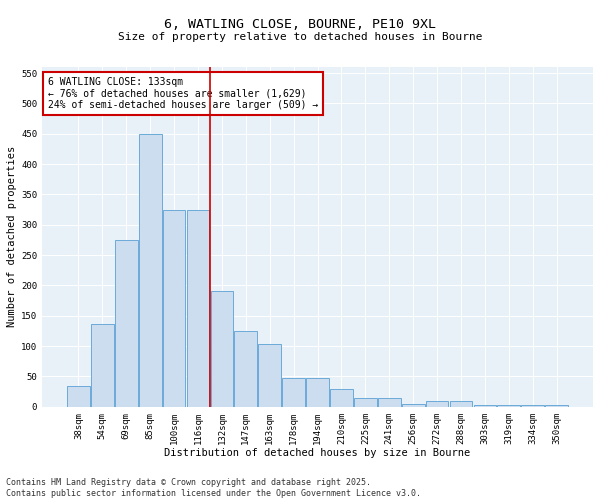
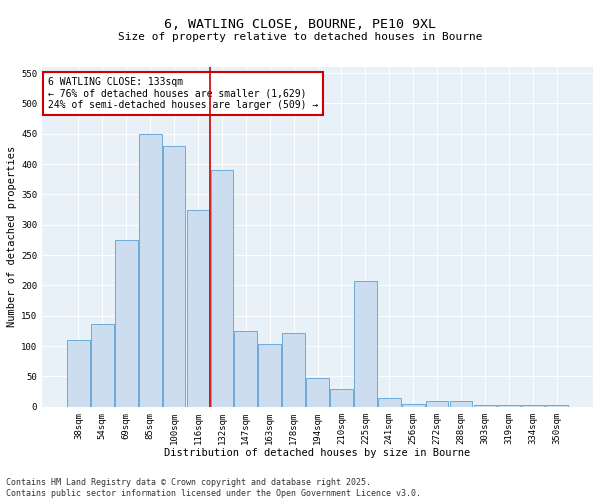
38sqm: 35 -> 110
100sqm: 325 -> 430
132sqm: 190 -> 390
178sqm: 47 -> 122
225sqm: 15 -> 208
